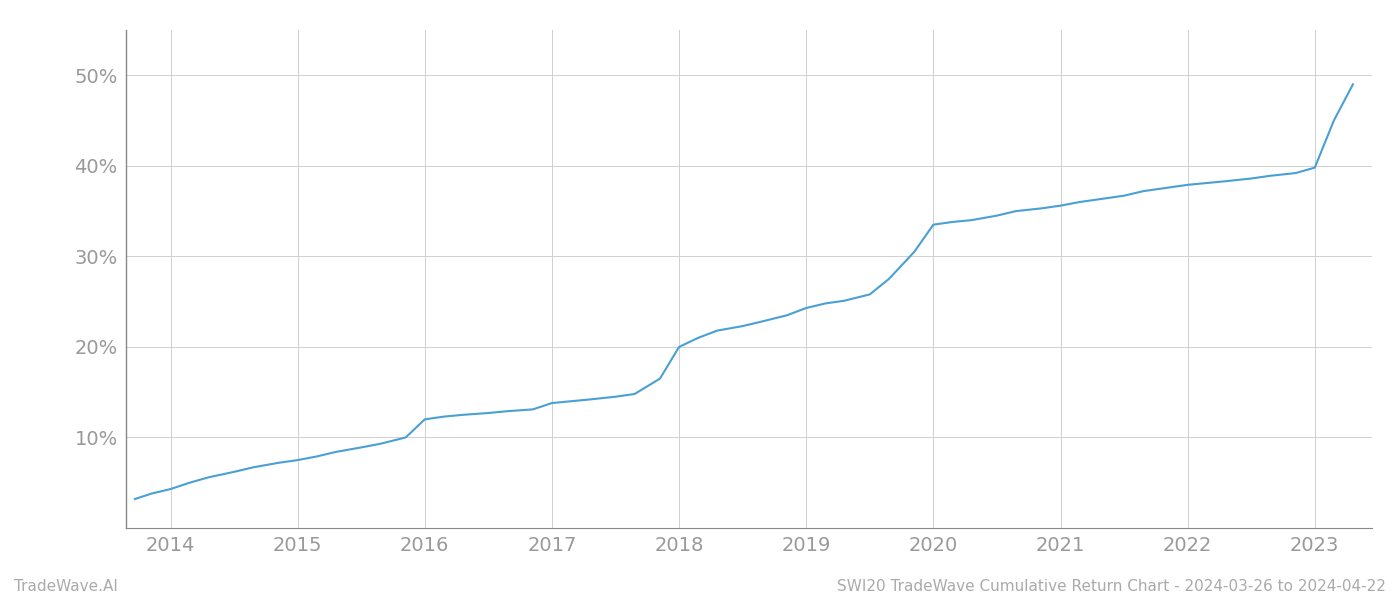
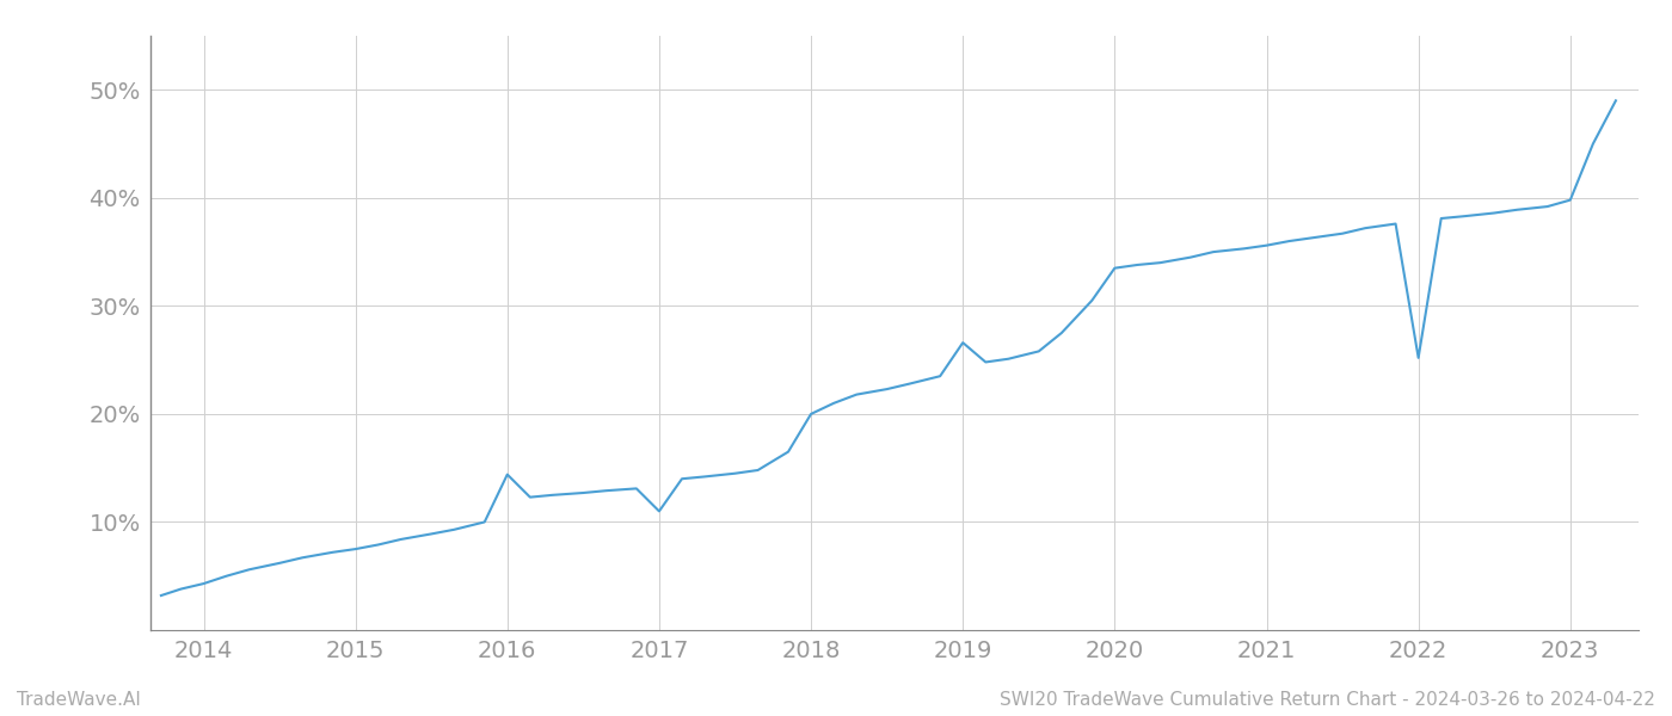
2016: 12.0% -> 14.4%
2017: 13.8% -> 11.0%
2019: 24.3% -> 26.6%
2022: 37.9% -> 25.2%
